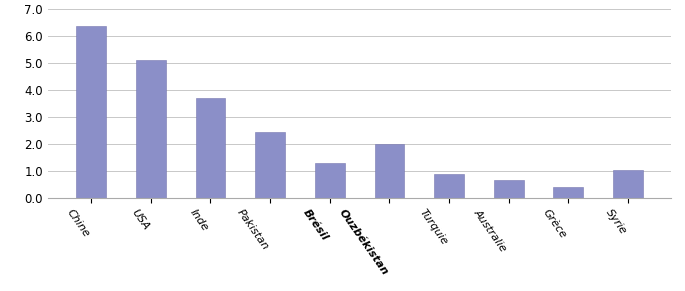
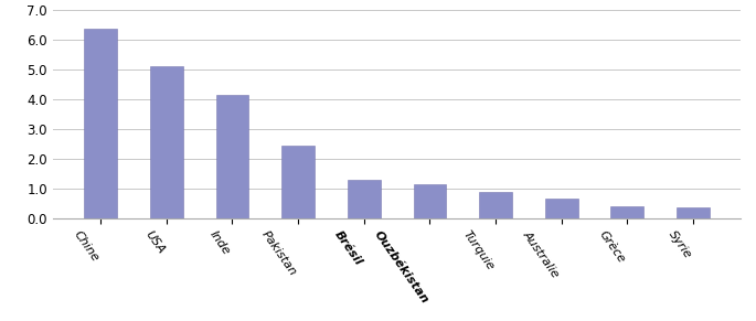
Inde: 3.70 -> 4.15
Ouzbékistan: 2.00 -> 1.15
Syrie: 1.05 -> 0.38
